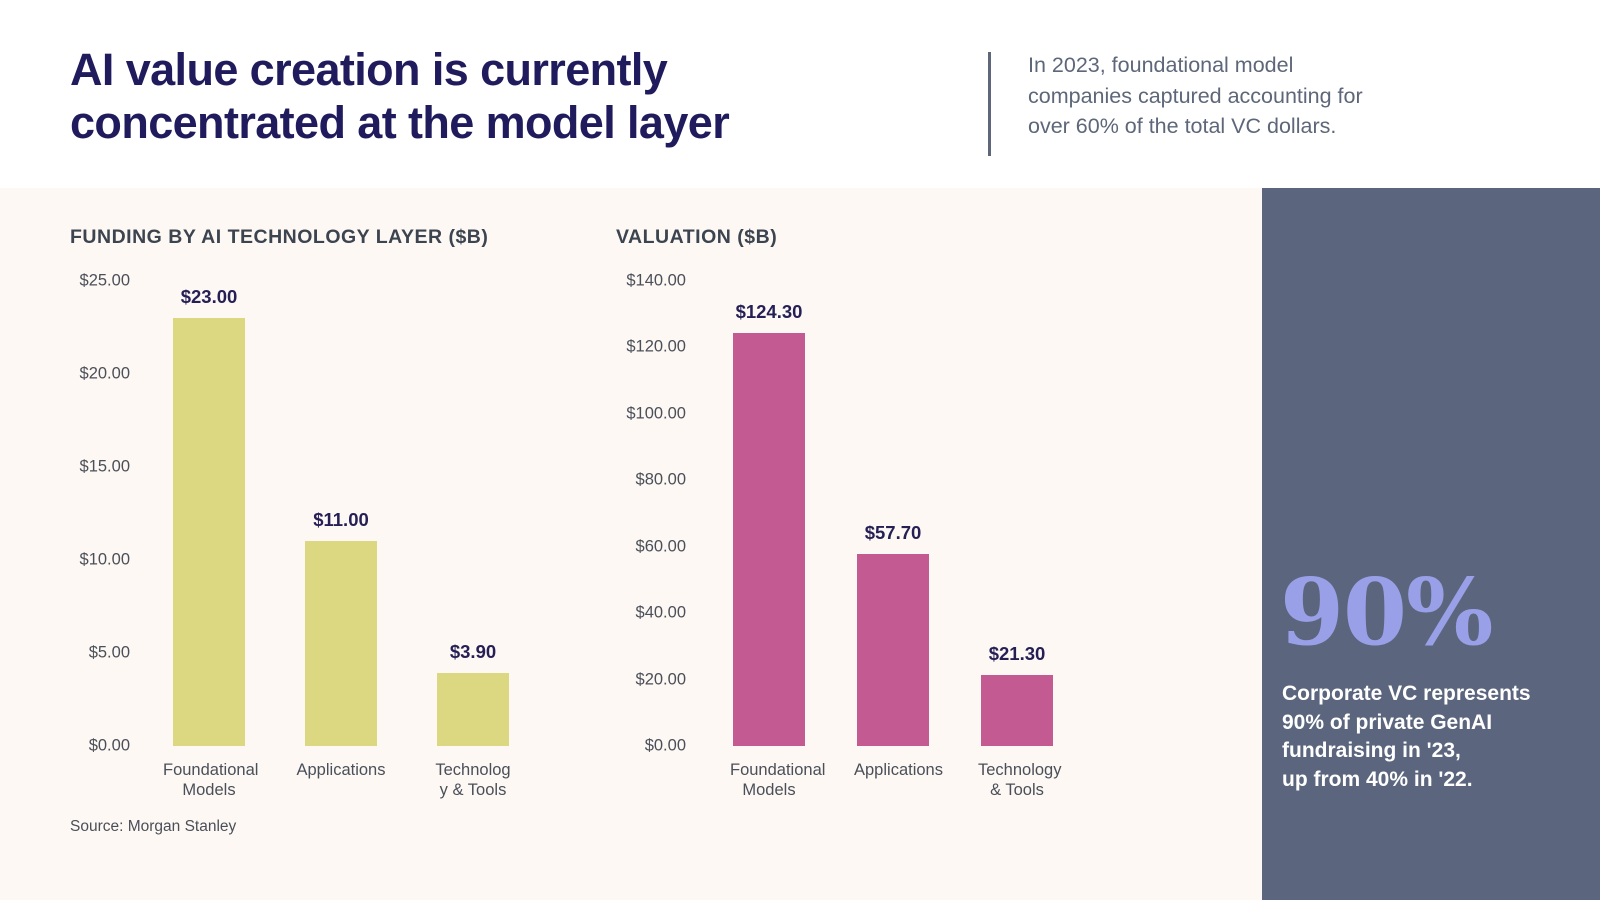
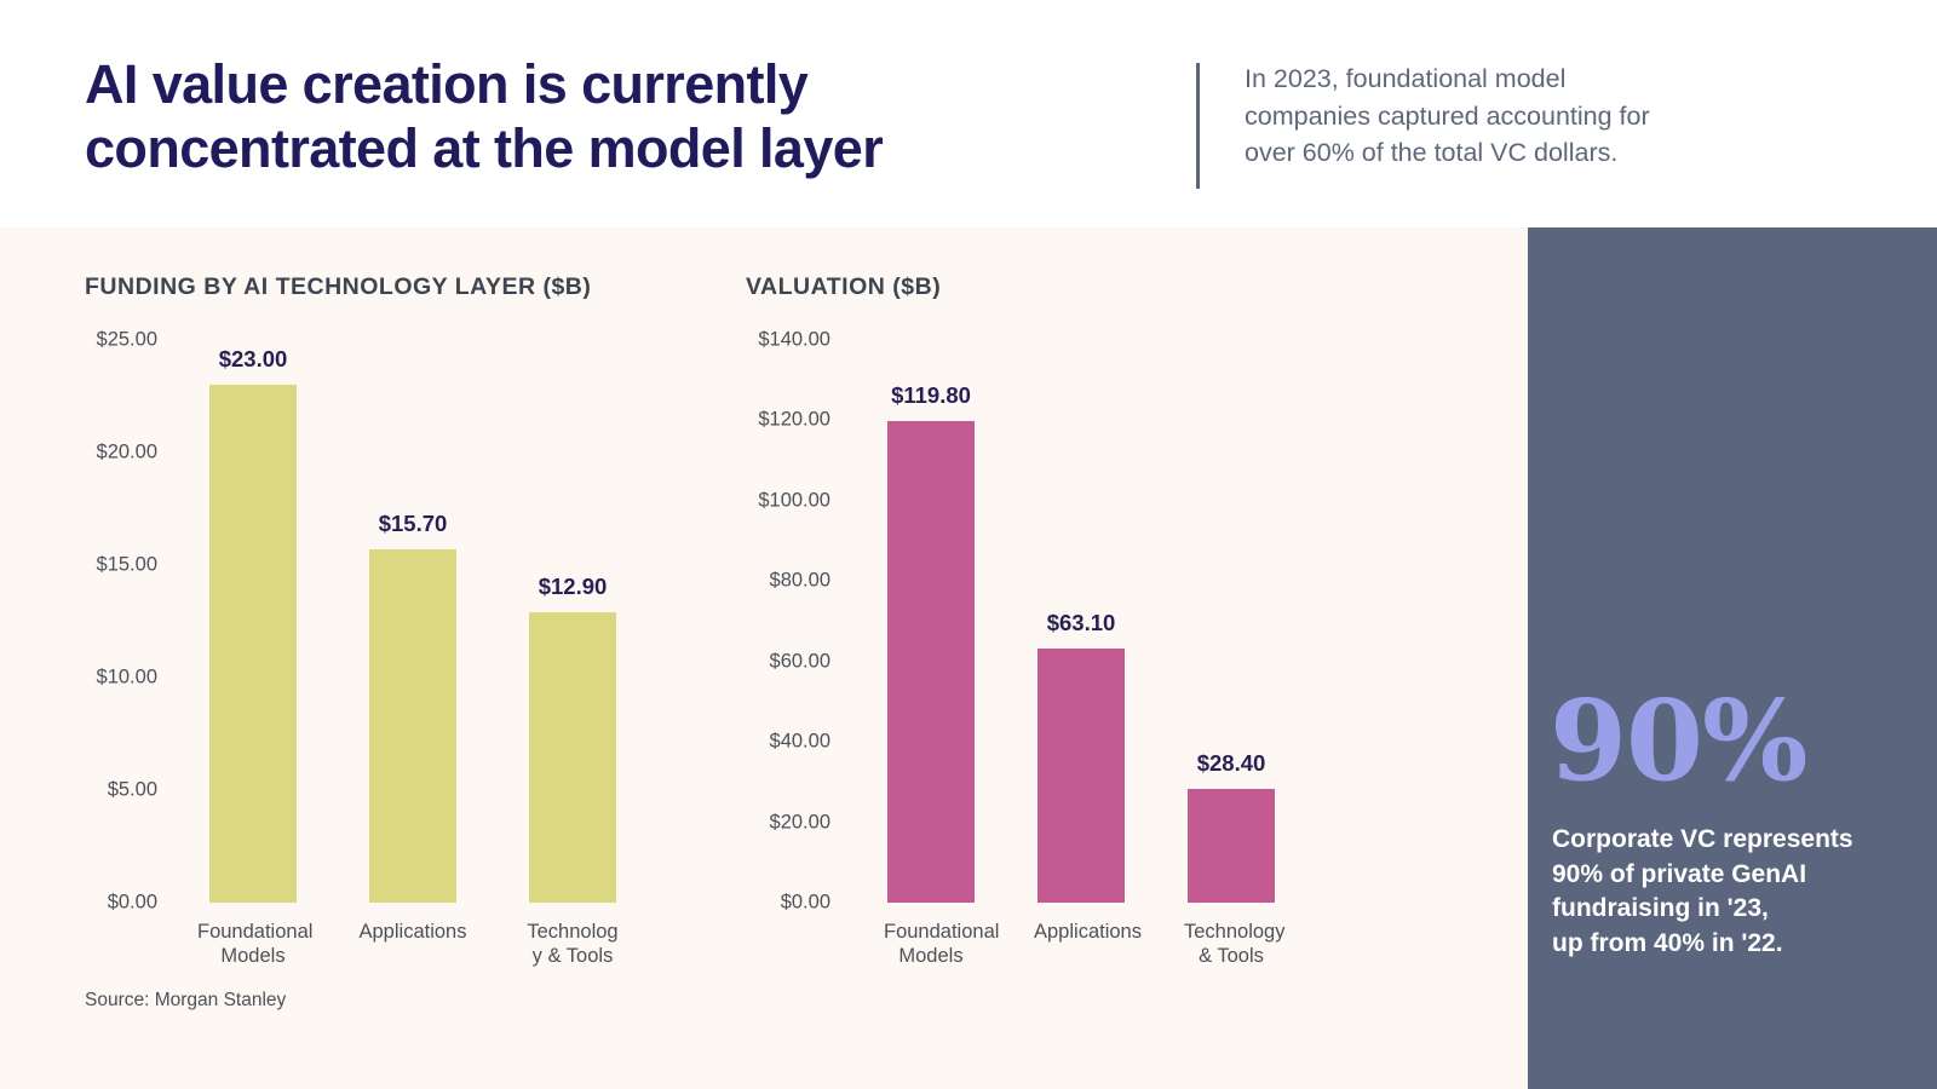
FUNDING BY AI TECHNOLOGY LAYER ($B)/Applications: $11.00 -> $15.70
FUNDING BY AI TECHNOLOGY LAYER ($B)/Technolog y & Tools: $3.90 -> $12.90
VALUATION ($B)/Foundational Models: $124.30 -> $119.80
VALUATION ($B)/Applications: $57.70 -> $63.10
VALUATION ($B)/Technology & Tools: $21.30 -> $28.40
